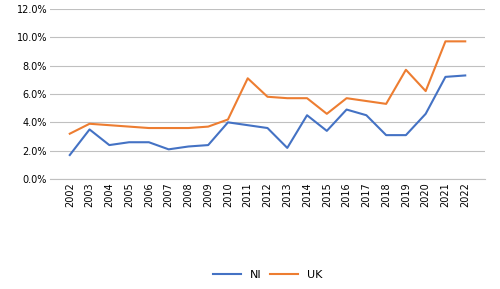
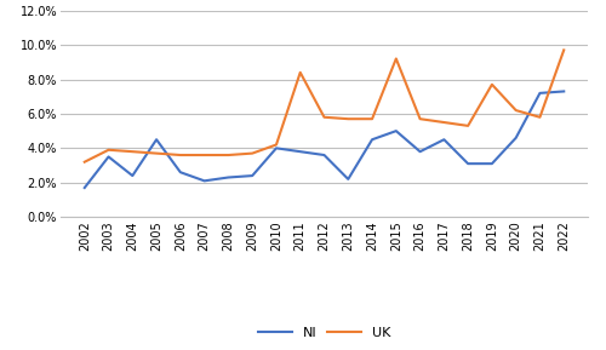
NI/2005: 2.6% -> 4.5%
UK/2011: 7.1% -> 8.4%
NI/2015: 3.4% -> 5.0%
UK/2015: 4.6% -> 9.2%
NI/2016: 4.9% -> 3.8%
UK/2021: 9.7% -> 5.8%
